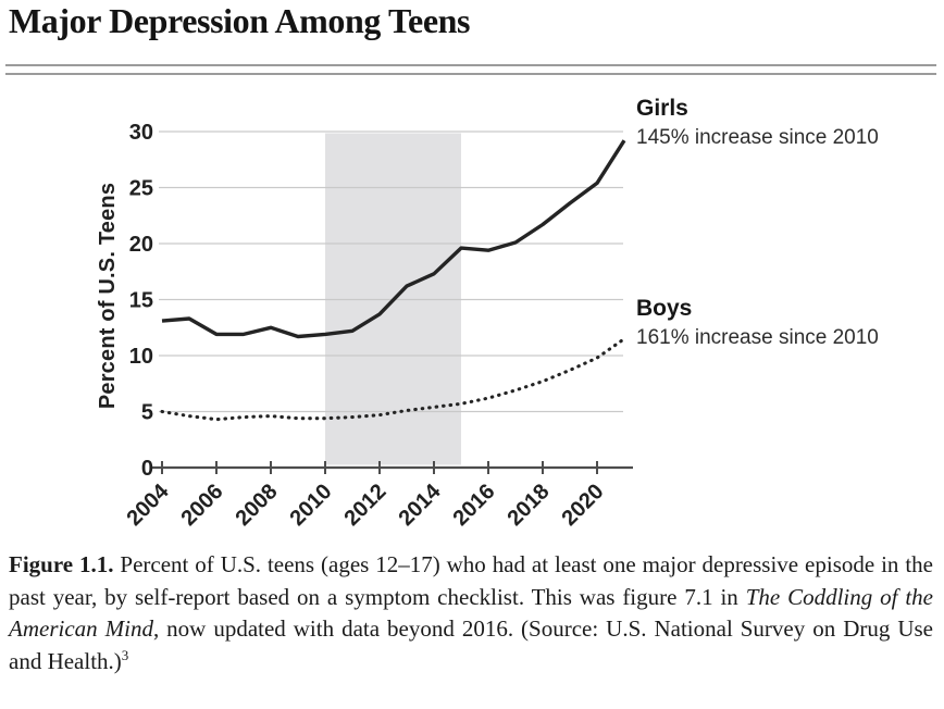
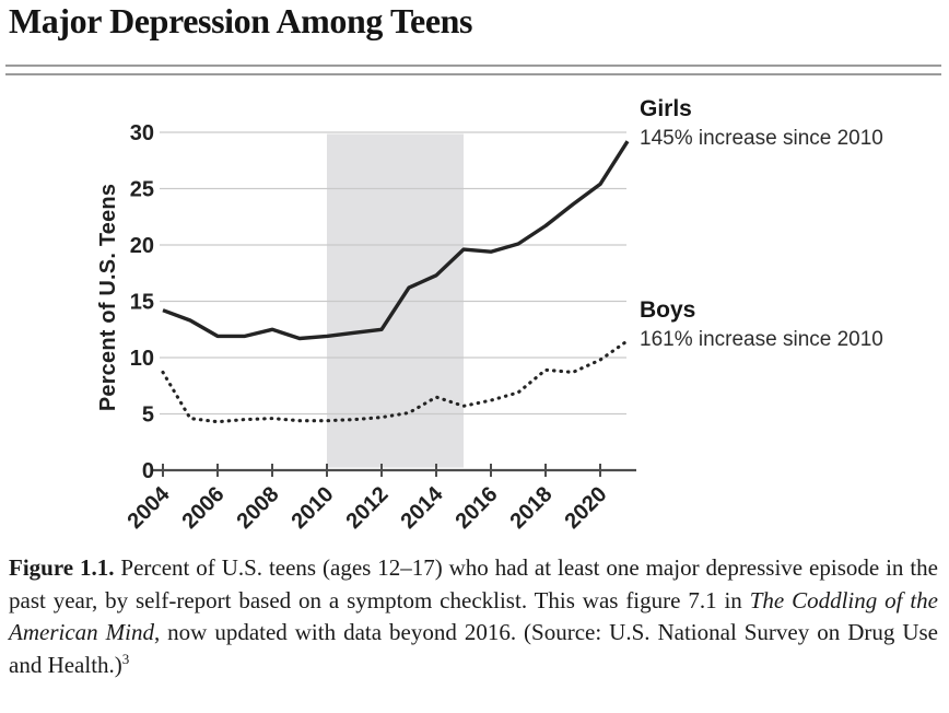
Girls/2004: 13.1 -> 14.2
Boys/2004: 5.0 -> 8.7
Girls/2012: 13.7 -> 12.5
Boys/2014: 5.4 -> 6.5
Boys/2018: 7.7 -> 8.9
